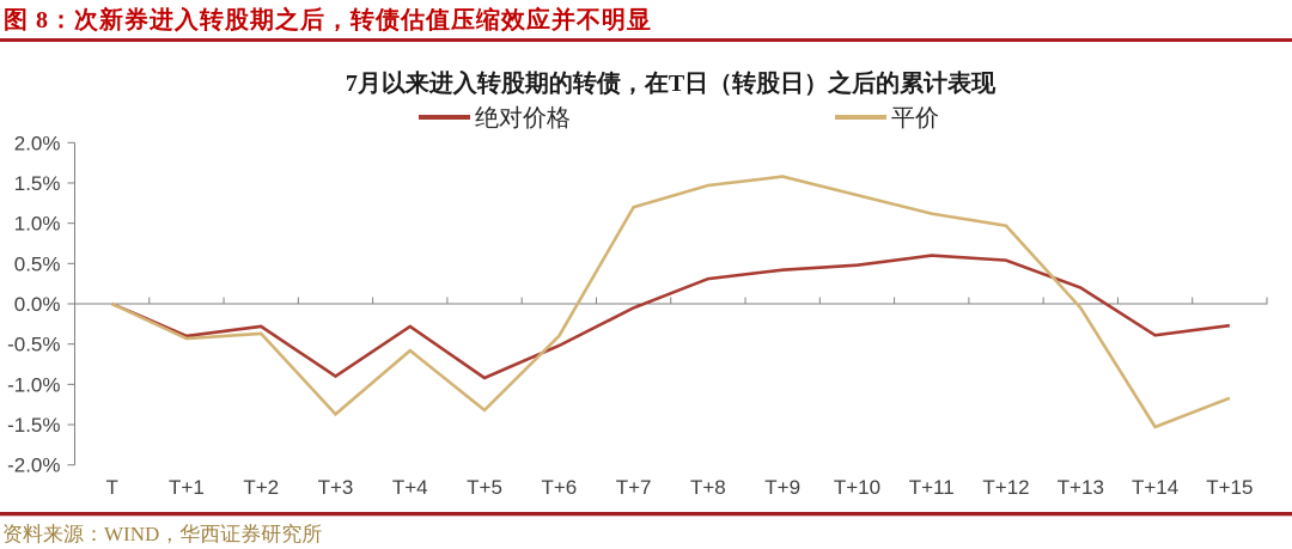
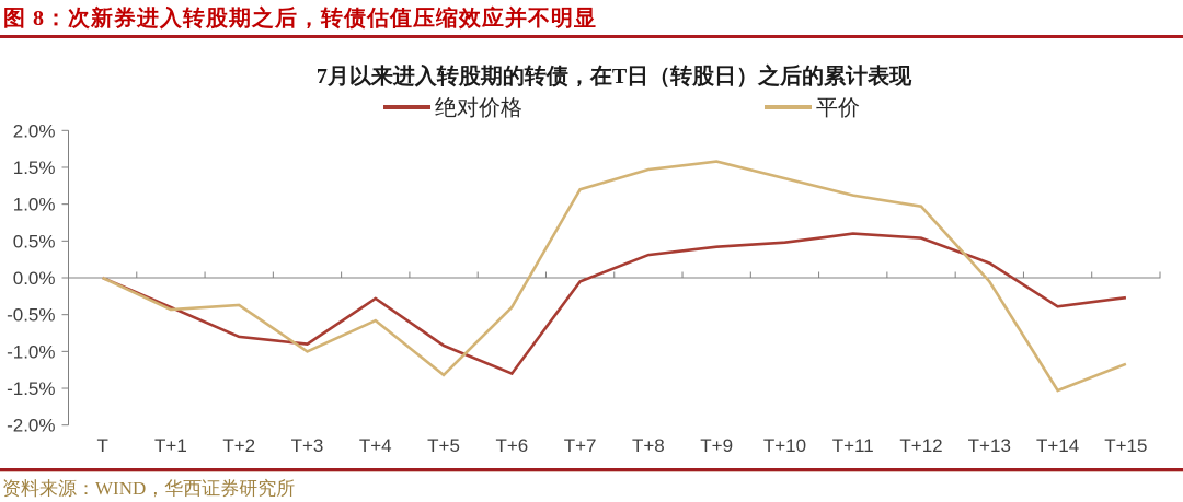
绝对价格/T+2: -0.3% -> -0.8%
平价/T+3: -1.4% -> -1.0%
绝对价格/T+6: -0.5% -> -1.3%
